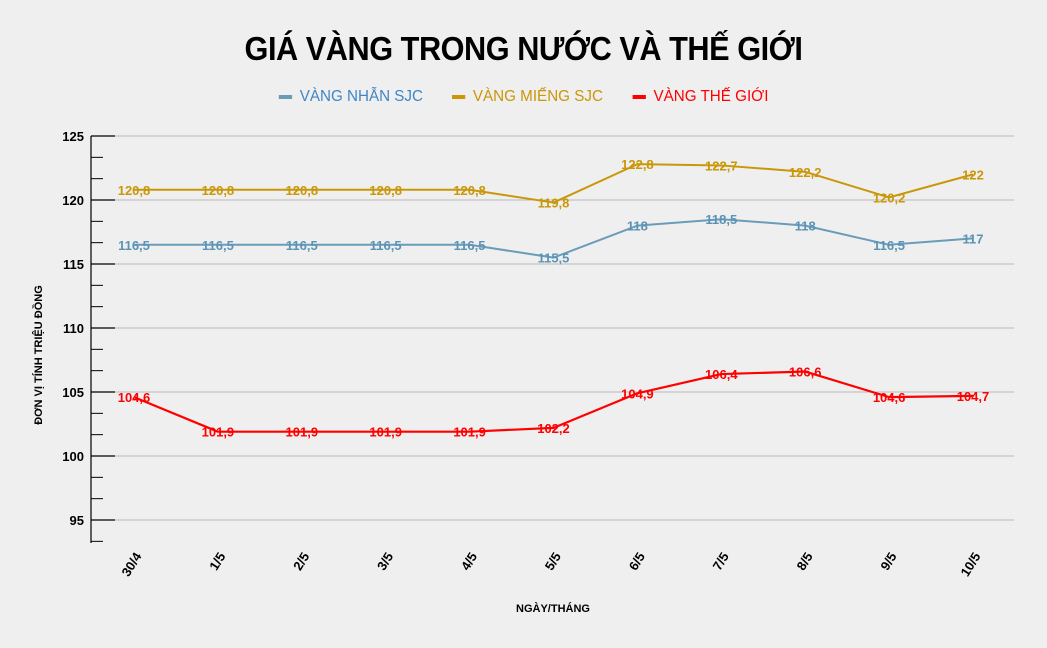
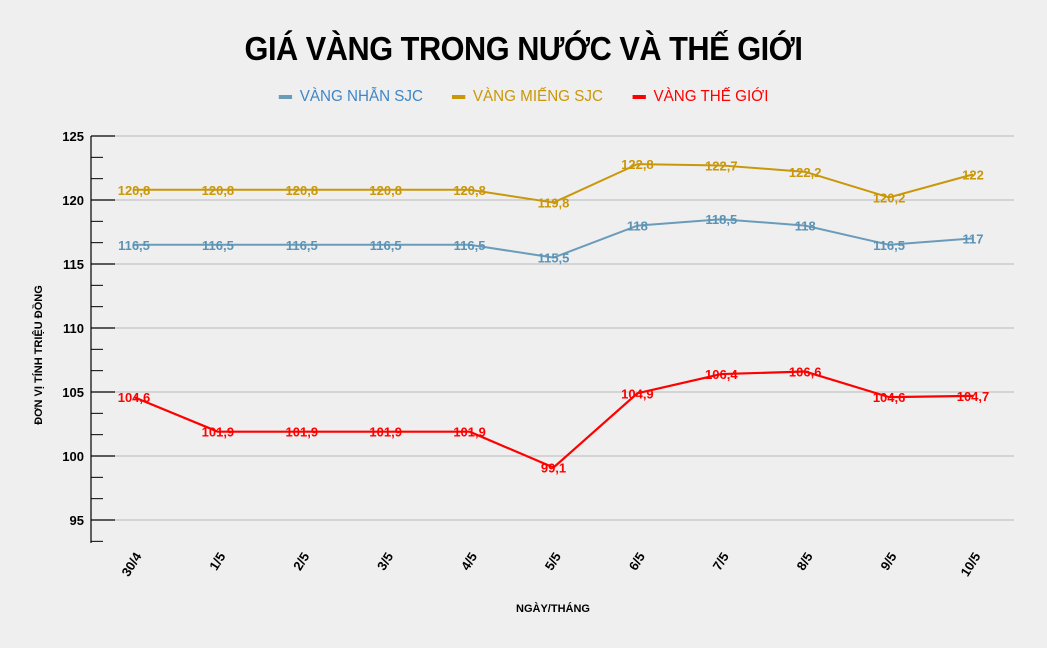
VÀNG THẾ GIỚI/5/5: 102,2 -> 99,1
